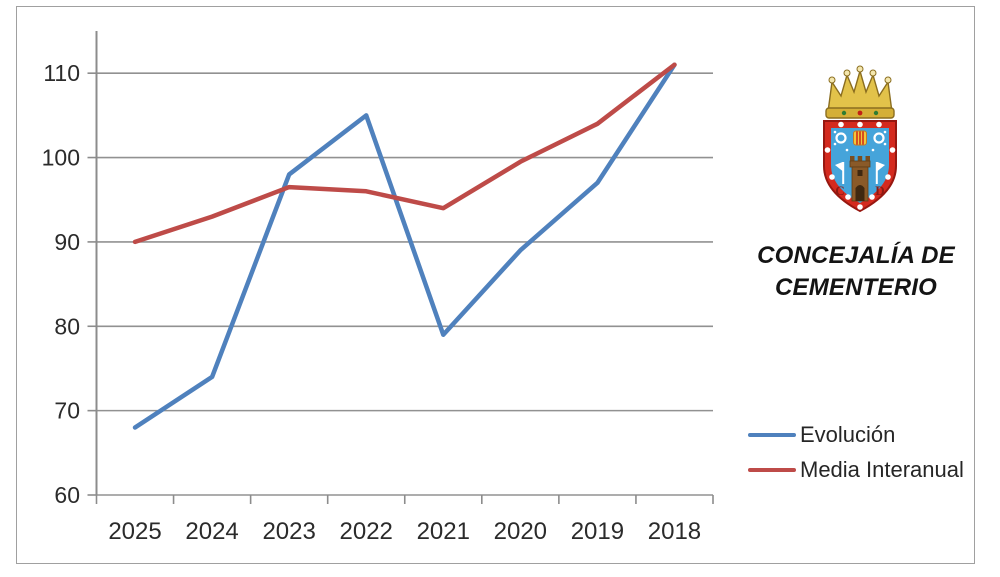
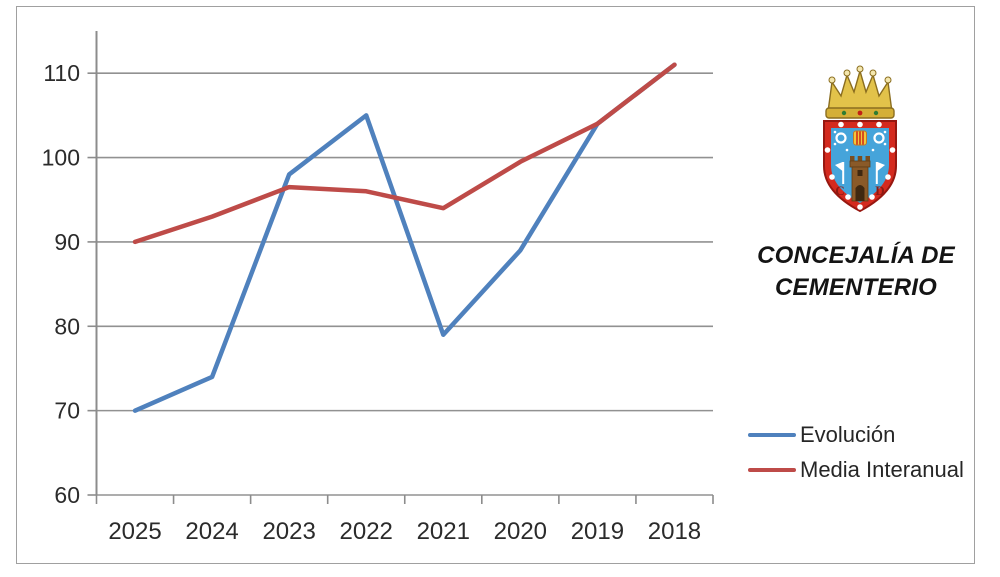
Evolución/2025: 68 -> 70
Evolución/2019: 97 -> 104
